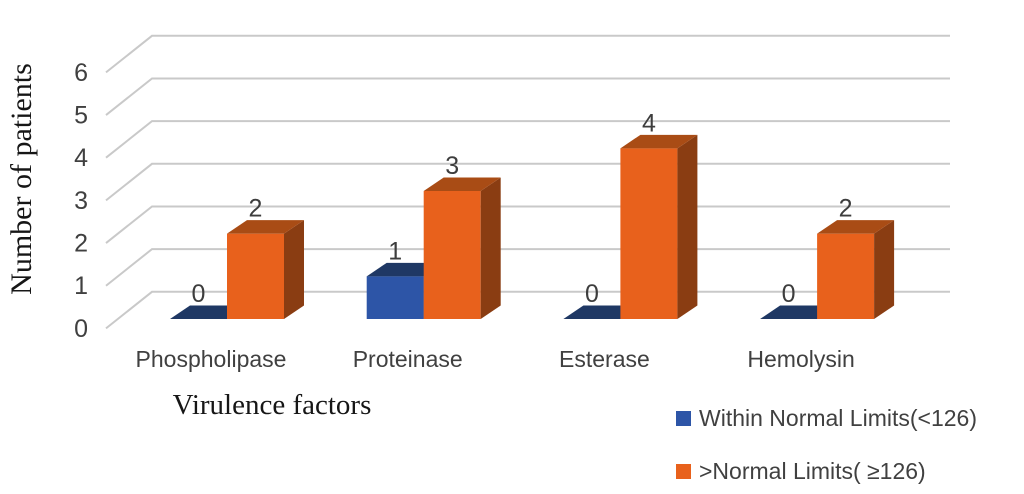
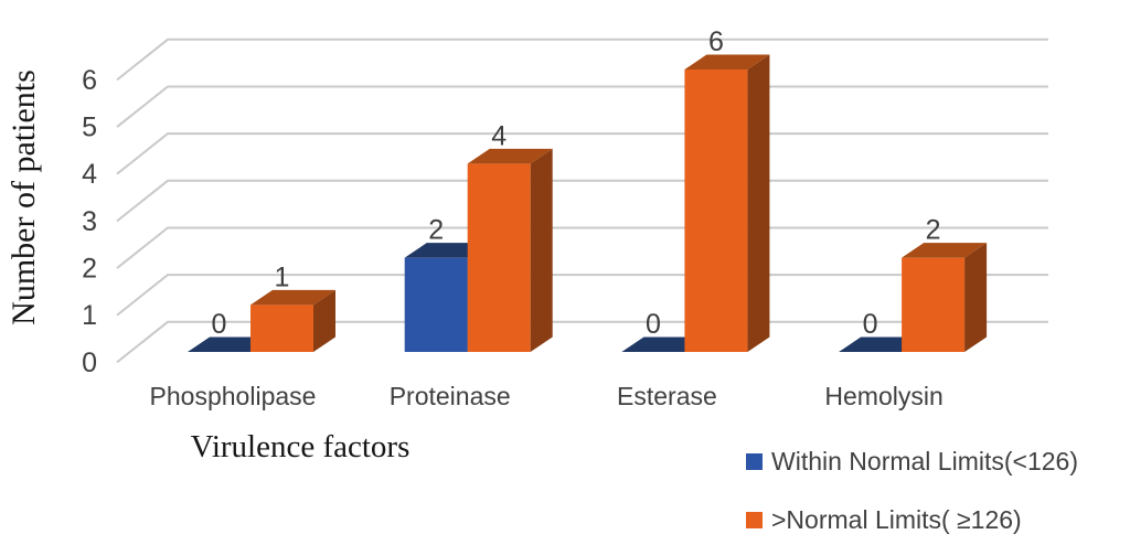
>Normal Limits( ≥126)/Phospholipase: 2 -> 1
Within Normal Limits(<126)/Proteinase: 1 -> 2
>Normal Limits( ≥126)/Proteinase: 3 -> 4
>Normal Limits( ≥126)/Esterase: 4 -> 6
